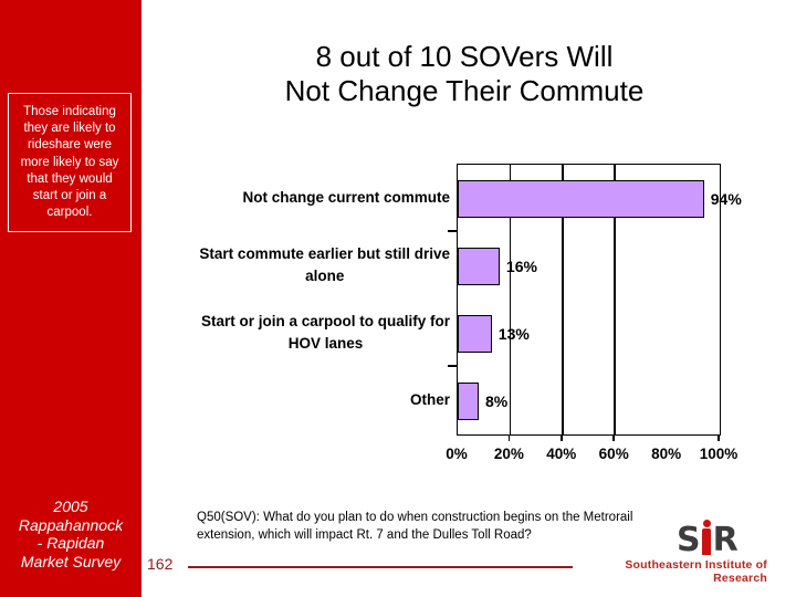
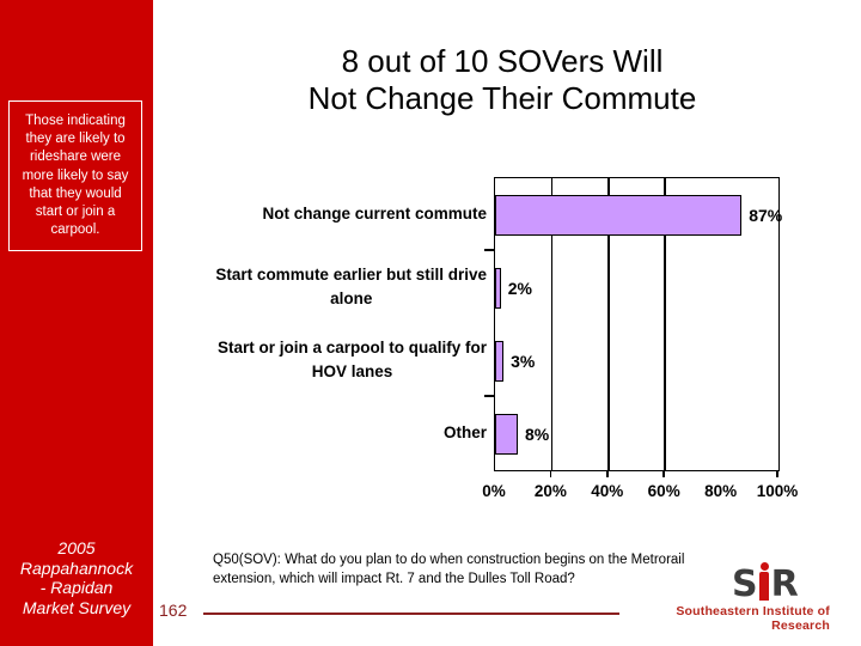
Not change current commute: 94% -> 87%
Start commute earlier but still drive alone: 16% -> 2%
Start or join a carpool to qualify for HOV lanes: 13% -> 3%
